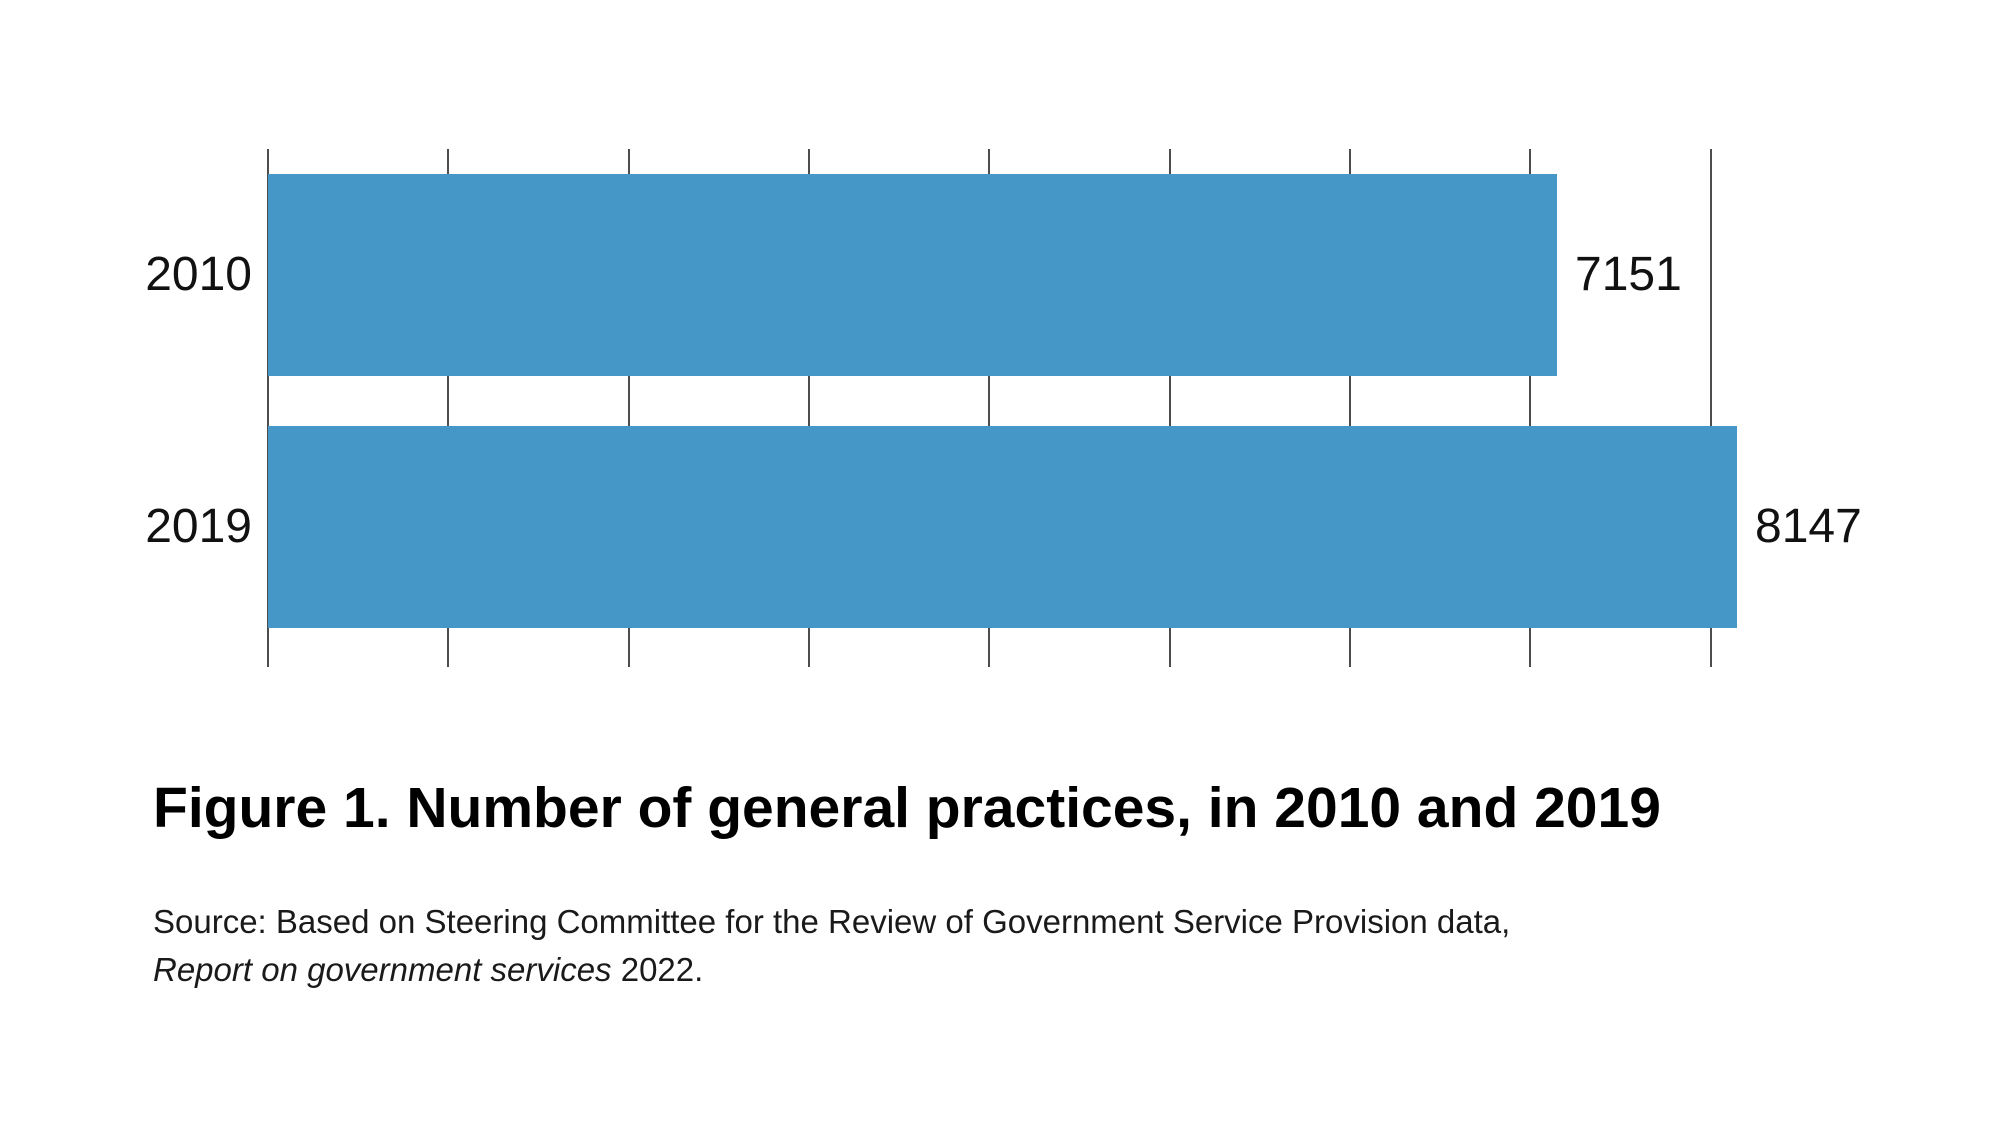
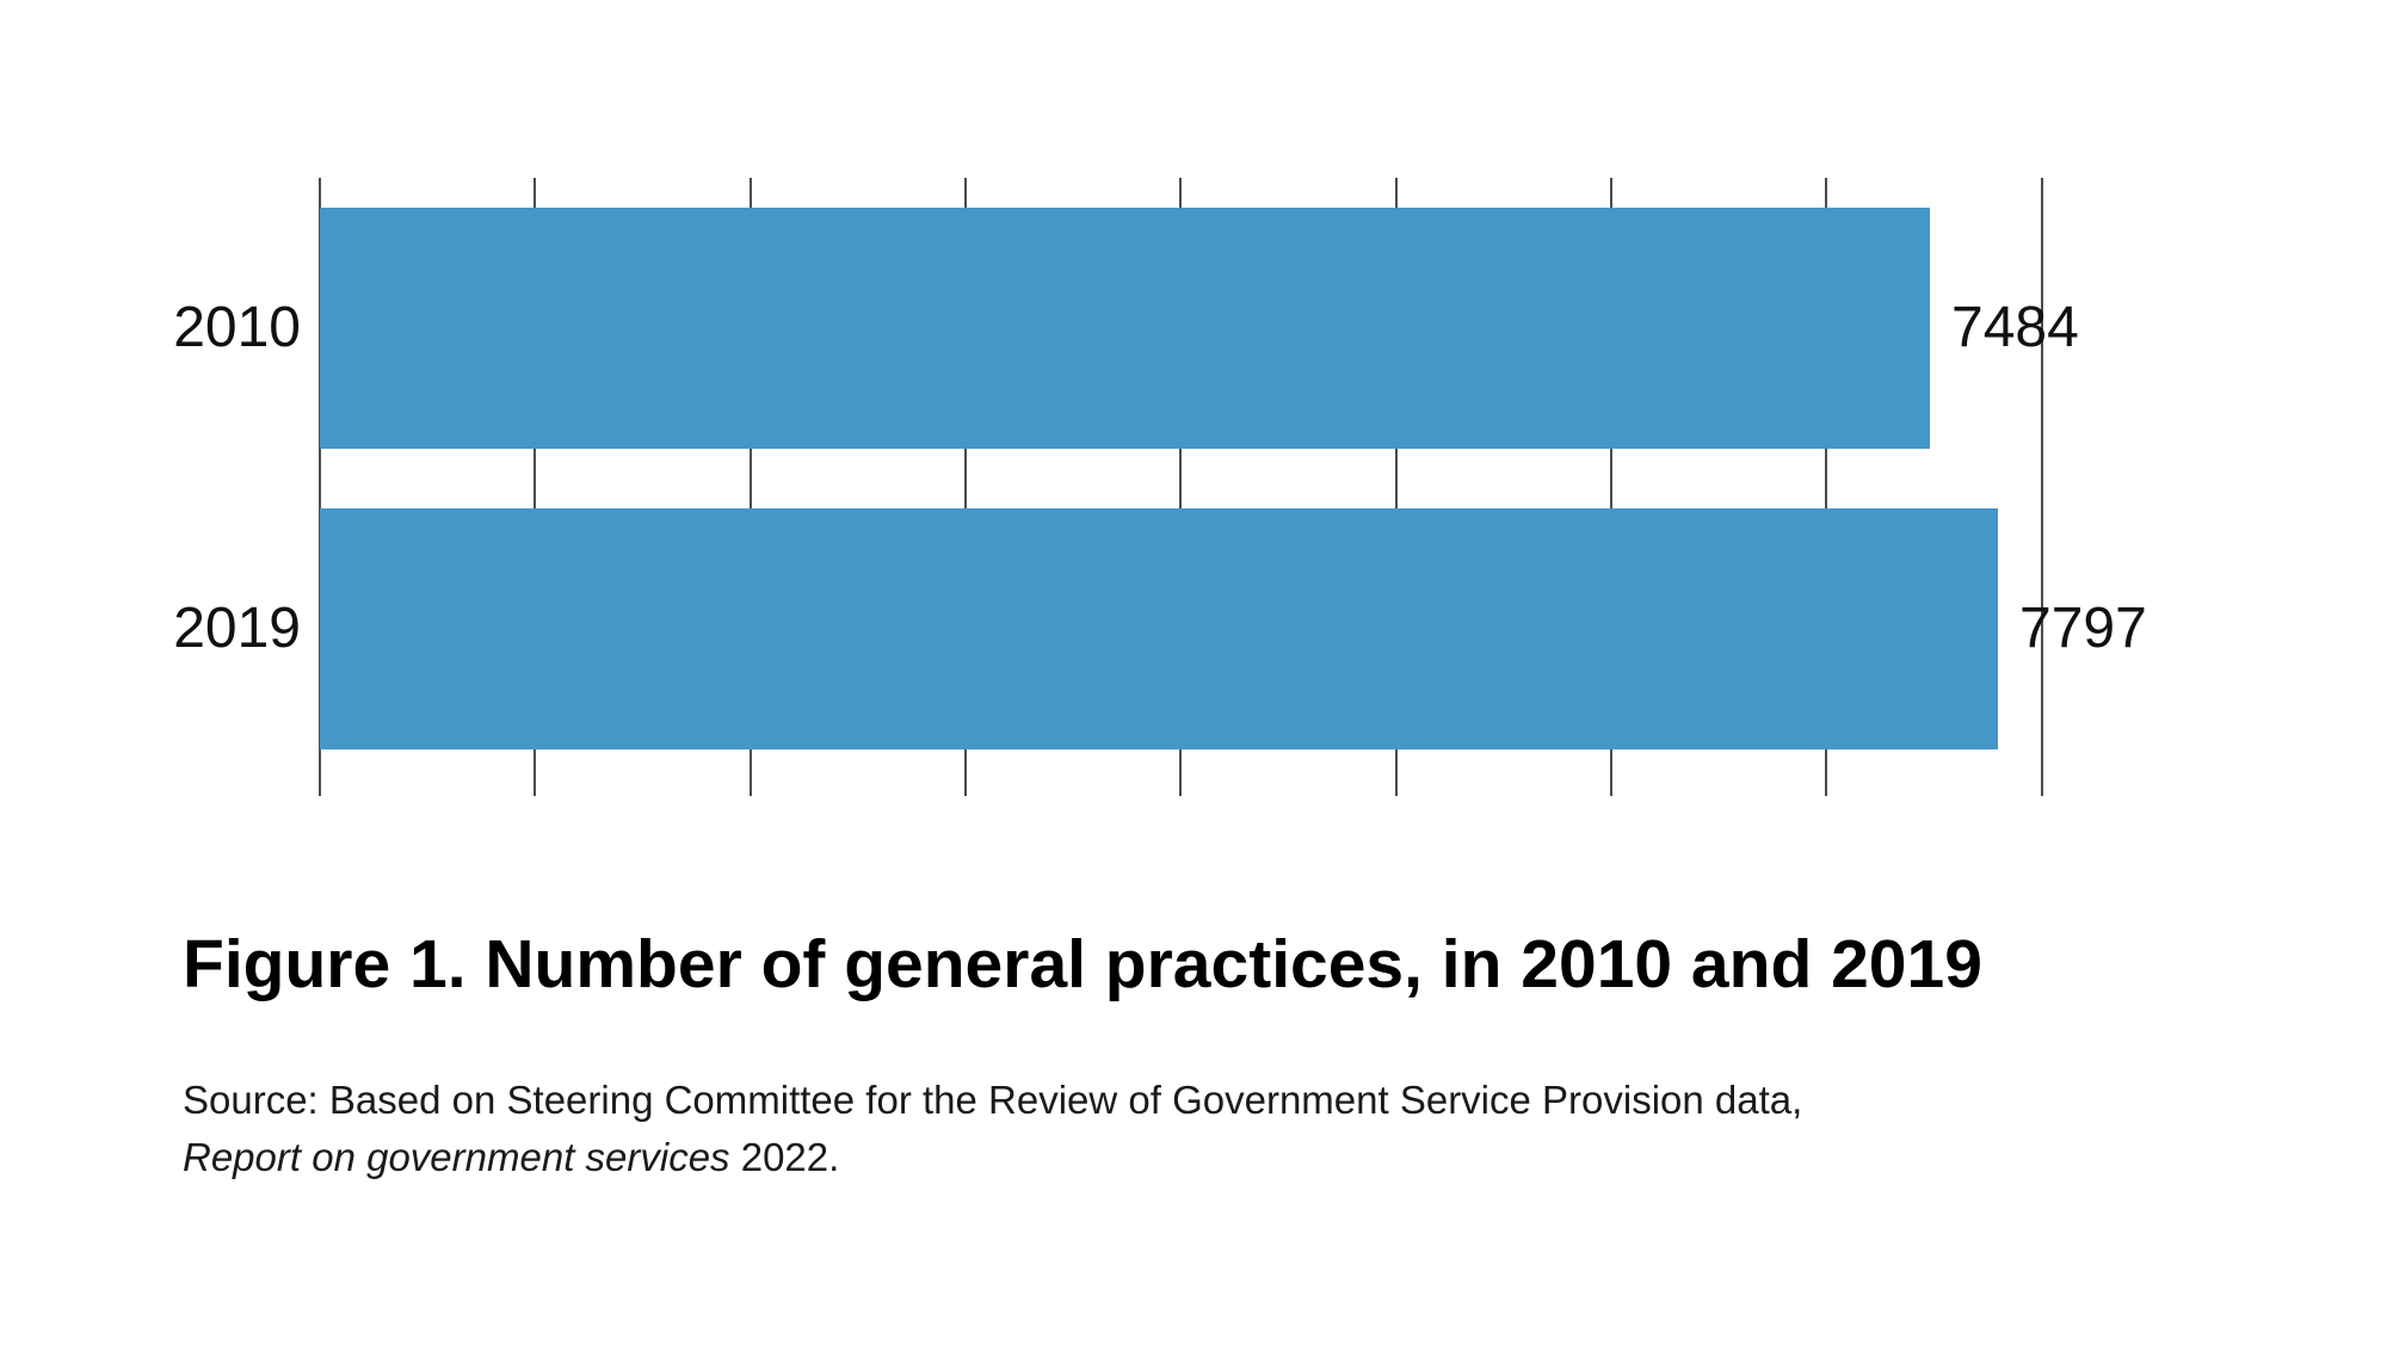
2010: 7151 -> 7484
2019: 8147 -> 7797
